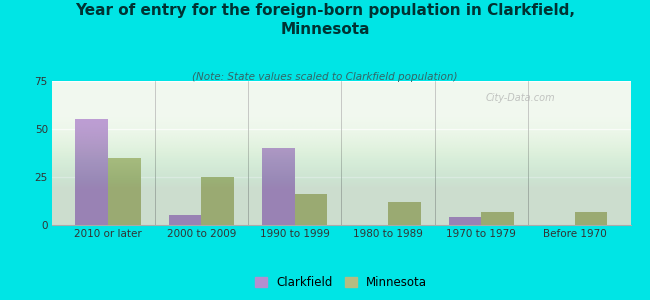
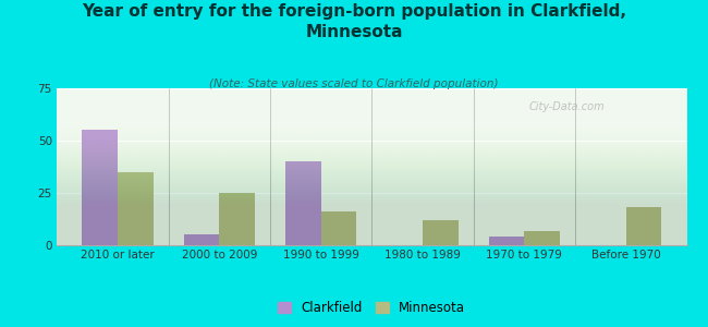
Minnesota/Before 1970: 7 -> 18
